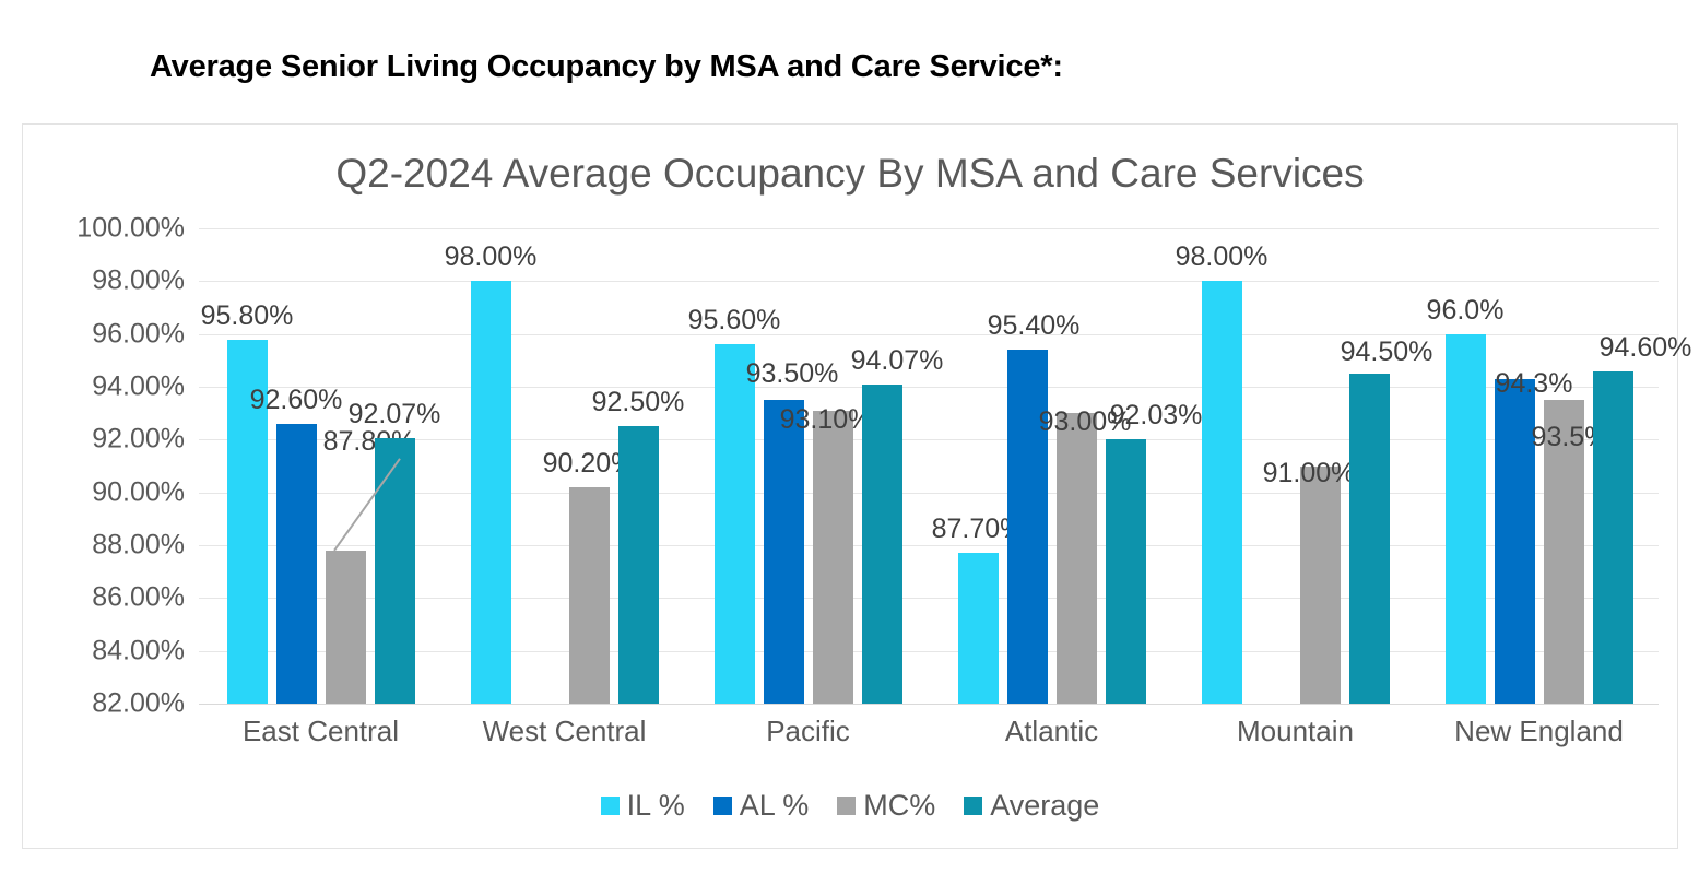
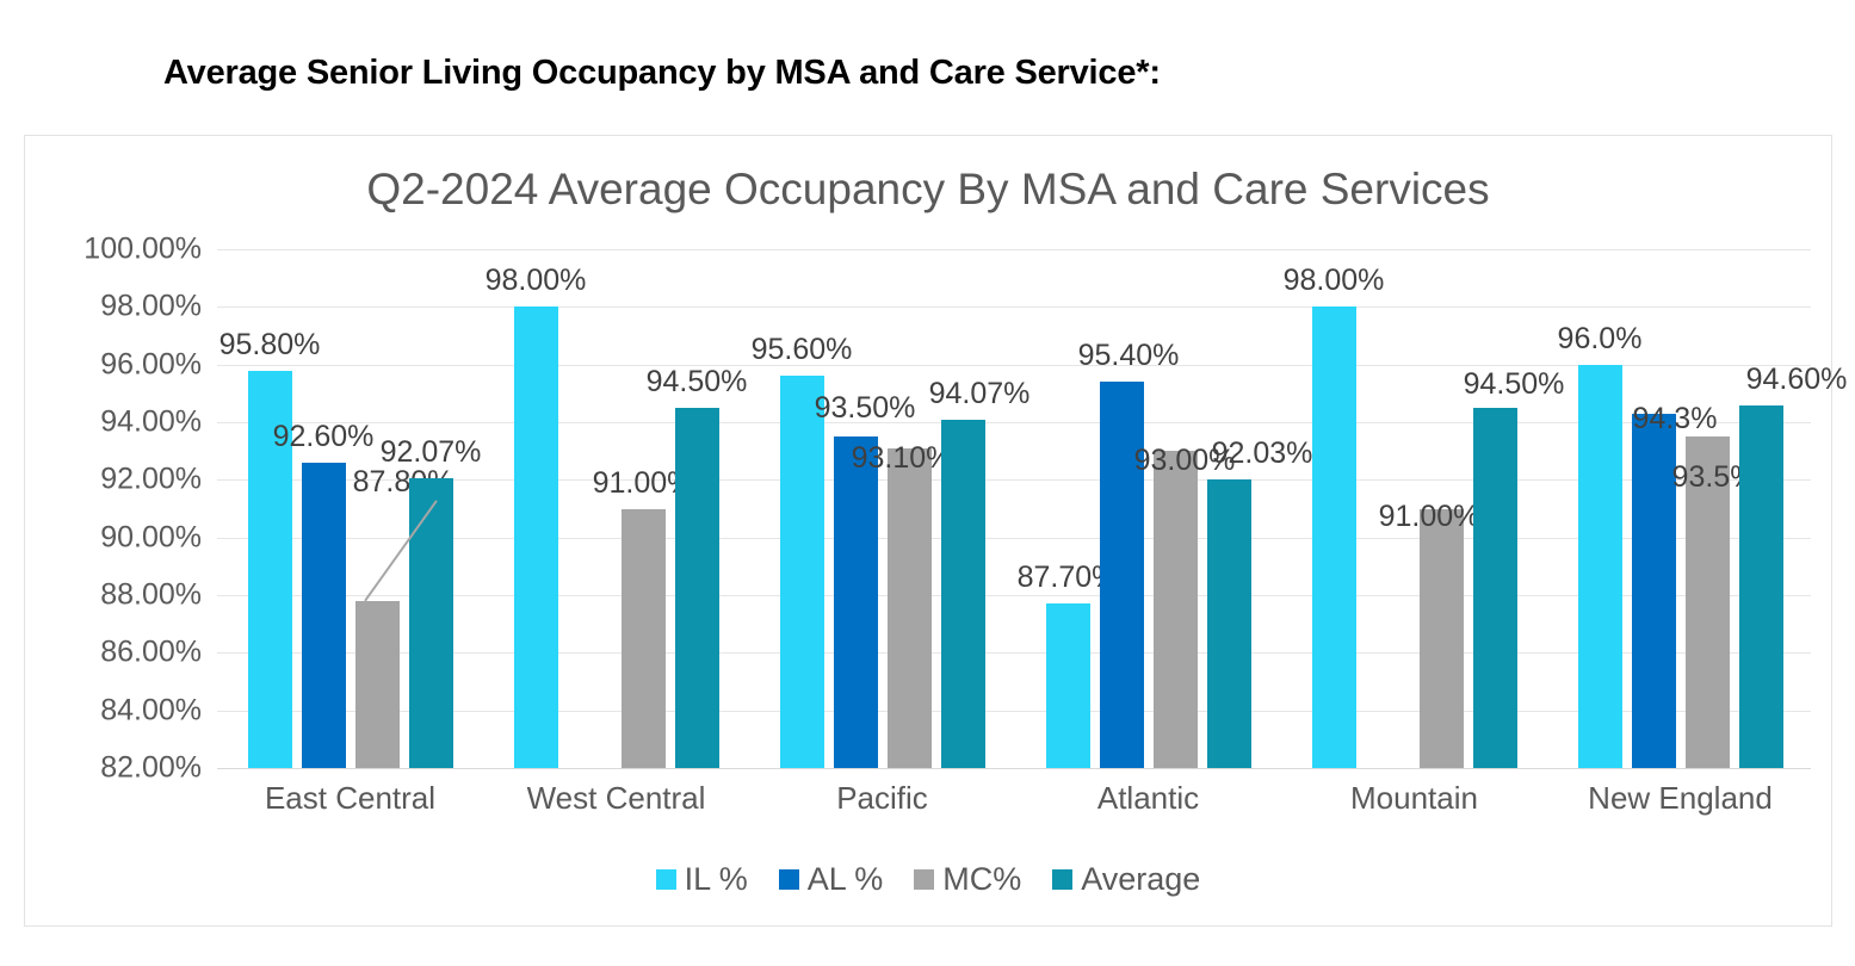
MC%/West Central: 90.20% -> 91.00%
Average/West Central: 92.50% -> 94.50%
